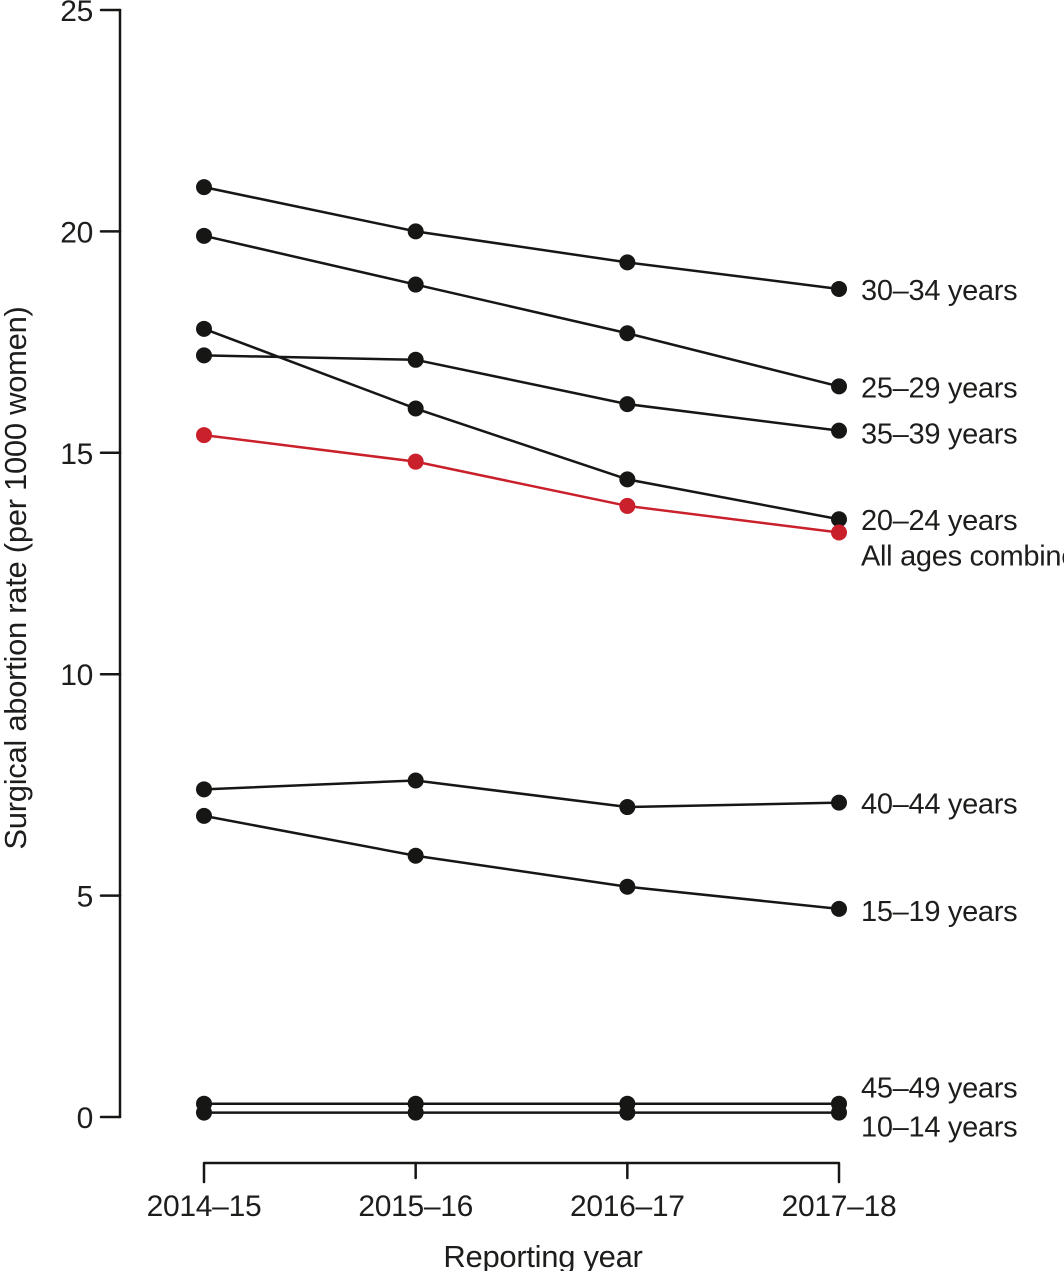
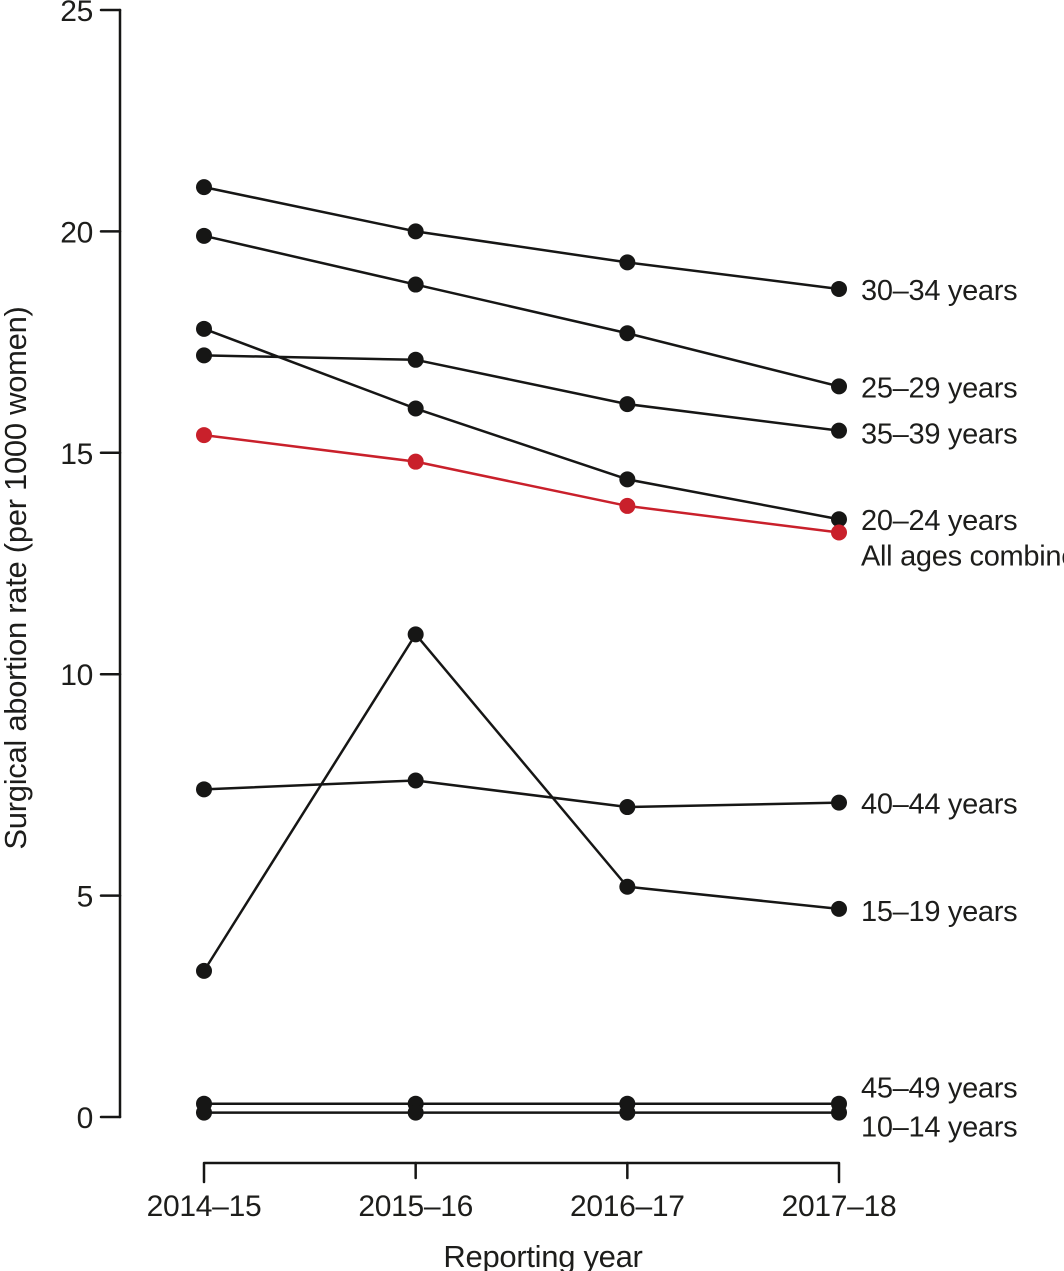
15–19 years/2014–15: 6.8 -> 3.3
15–19 years/2015–16: 5.9 -> 10.9
